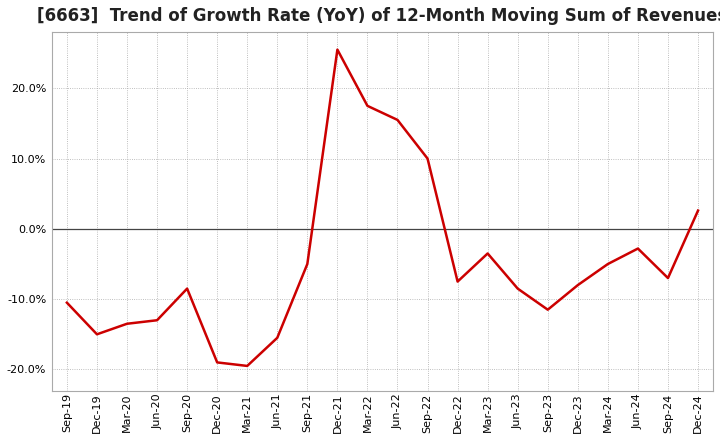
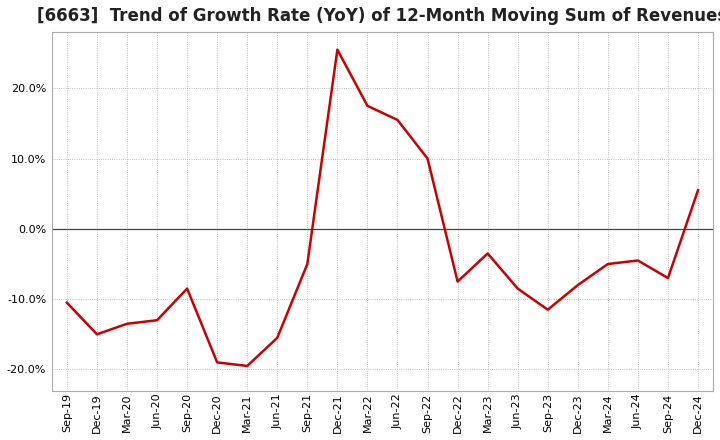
Jun-24: -2.8% -> -4.5%
Dec-24: 2.6% -> 5.5%
